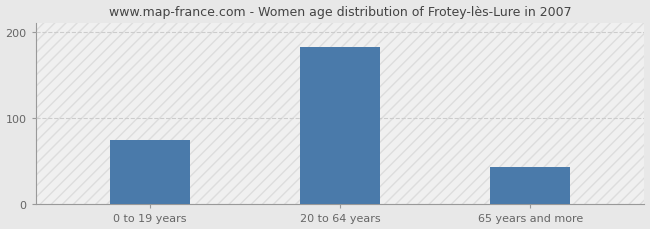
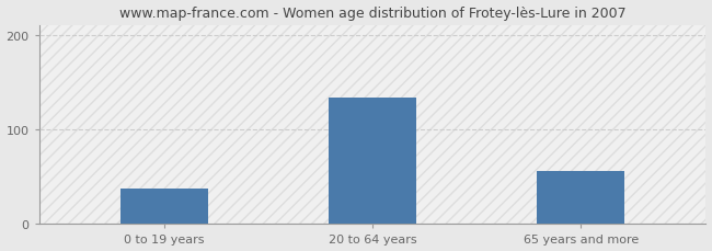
0 to 19 years: 75 -> 38
20 to 64 years: 182 -> 134
65 years and more: 43 -> 56
